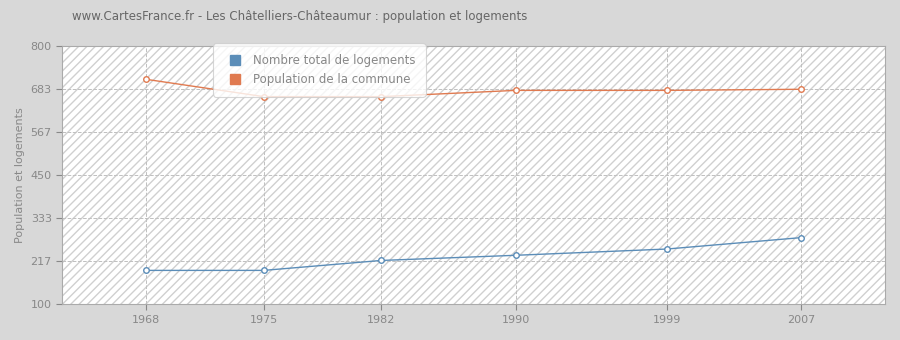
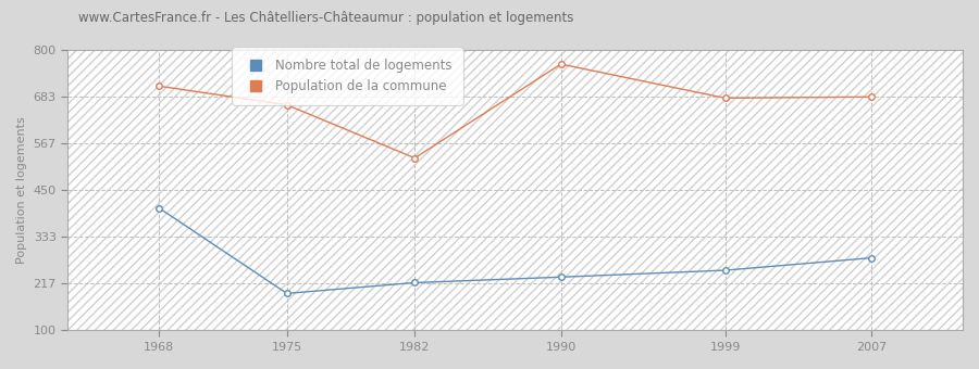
Nombre total de logements/1968: 191 -> 405
Population de la commune/1982: 663 -> 530
Population de la commune/1990: 680 -> 765
